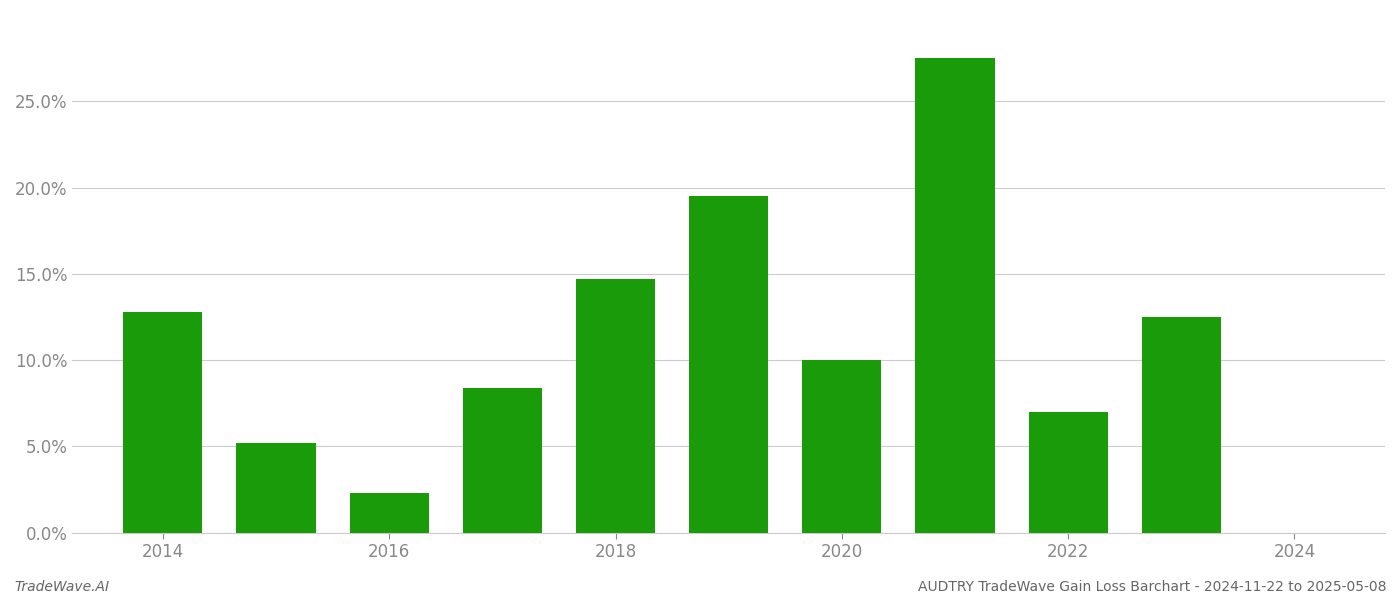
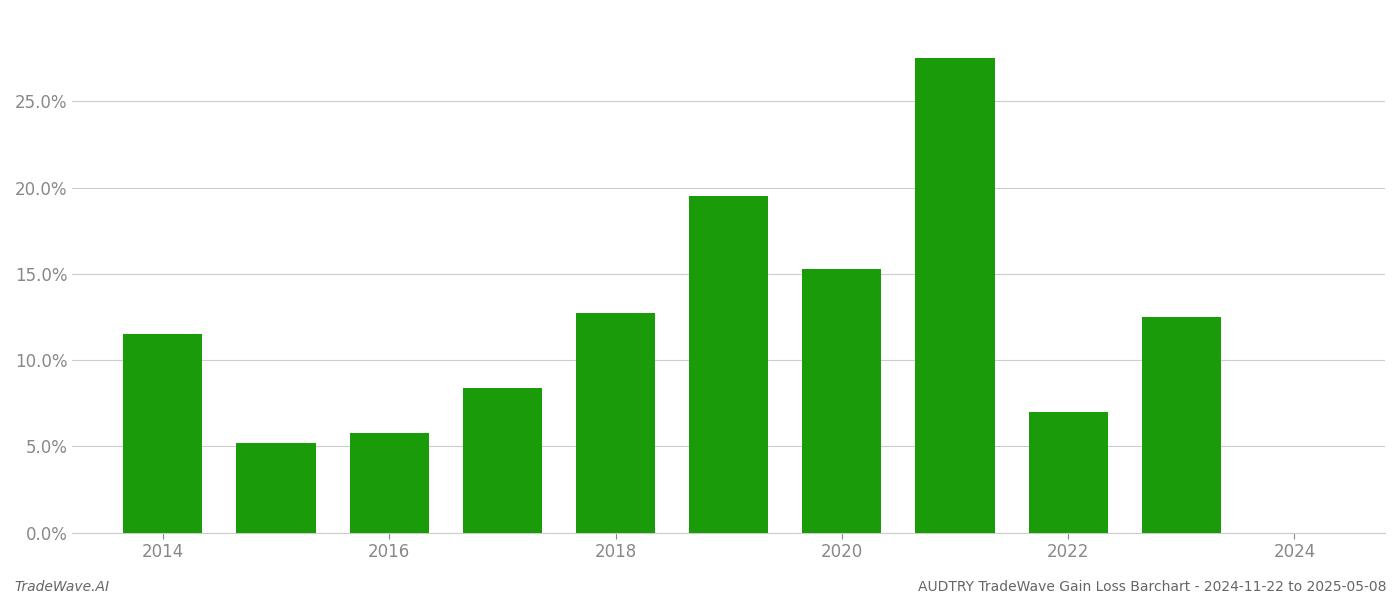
2014: 12.8% -> 11.5%
2016: 2.3% -> 5.8%
2018: 14.7% -> 12.7%
2020: 10.0% -> 15.3%
